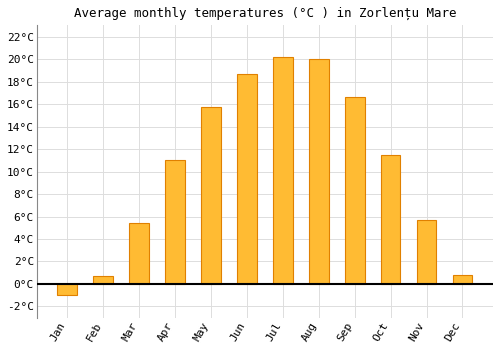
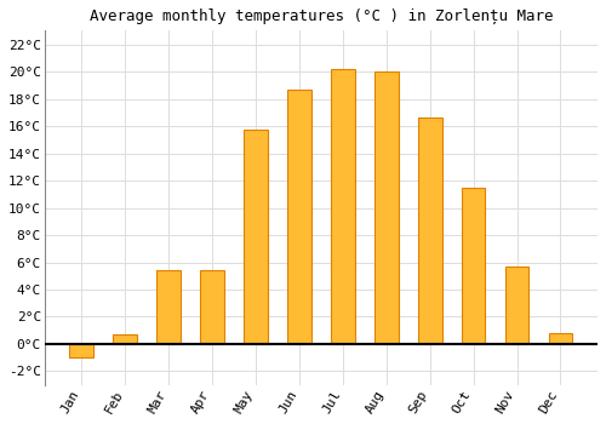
Apr: 11.0°C -> 5.4°C
